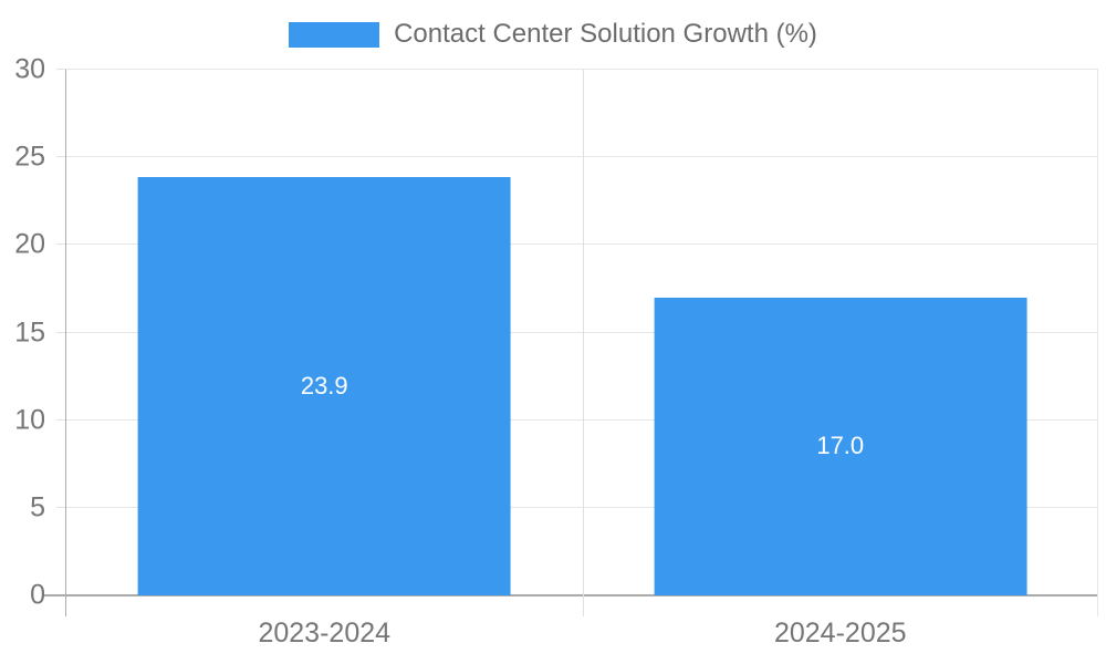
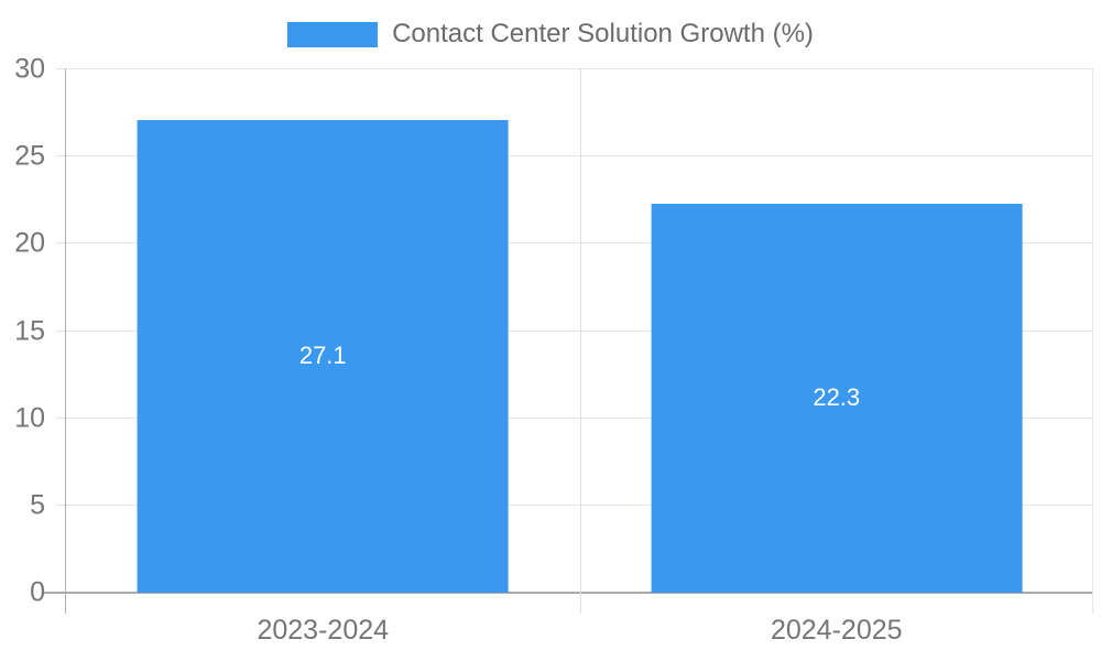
2023-2024: 23.9 -> 27.1
2024-2025: 17.0 -> 22.3
